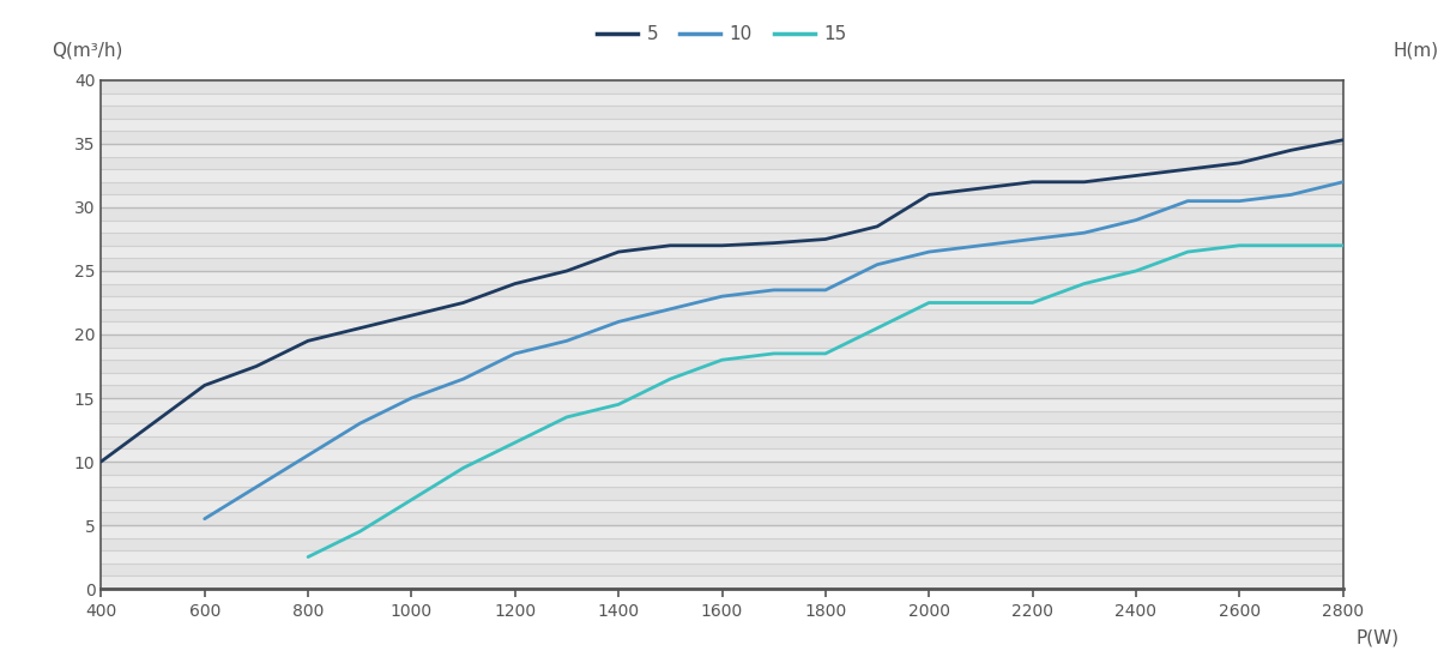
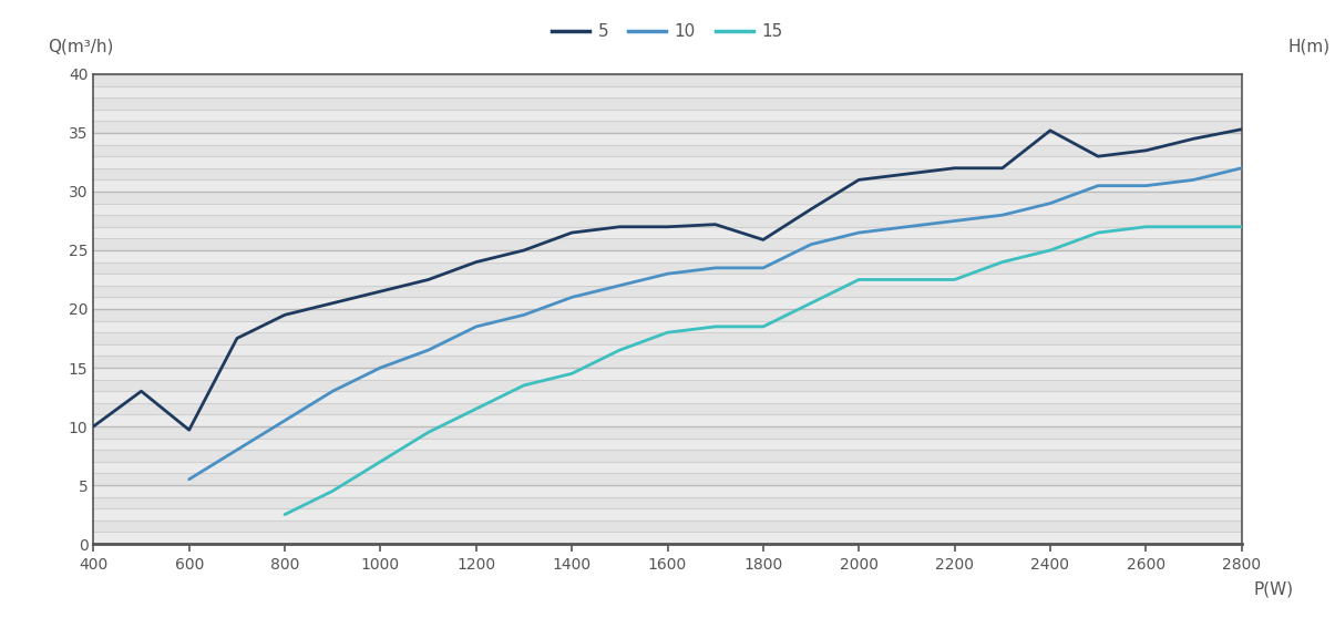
5/600: 16.0 -> 9.7
5/1800: 27.5 -> 25.9
5/2400: 32.5 -> 35.2
